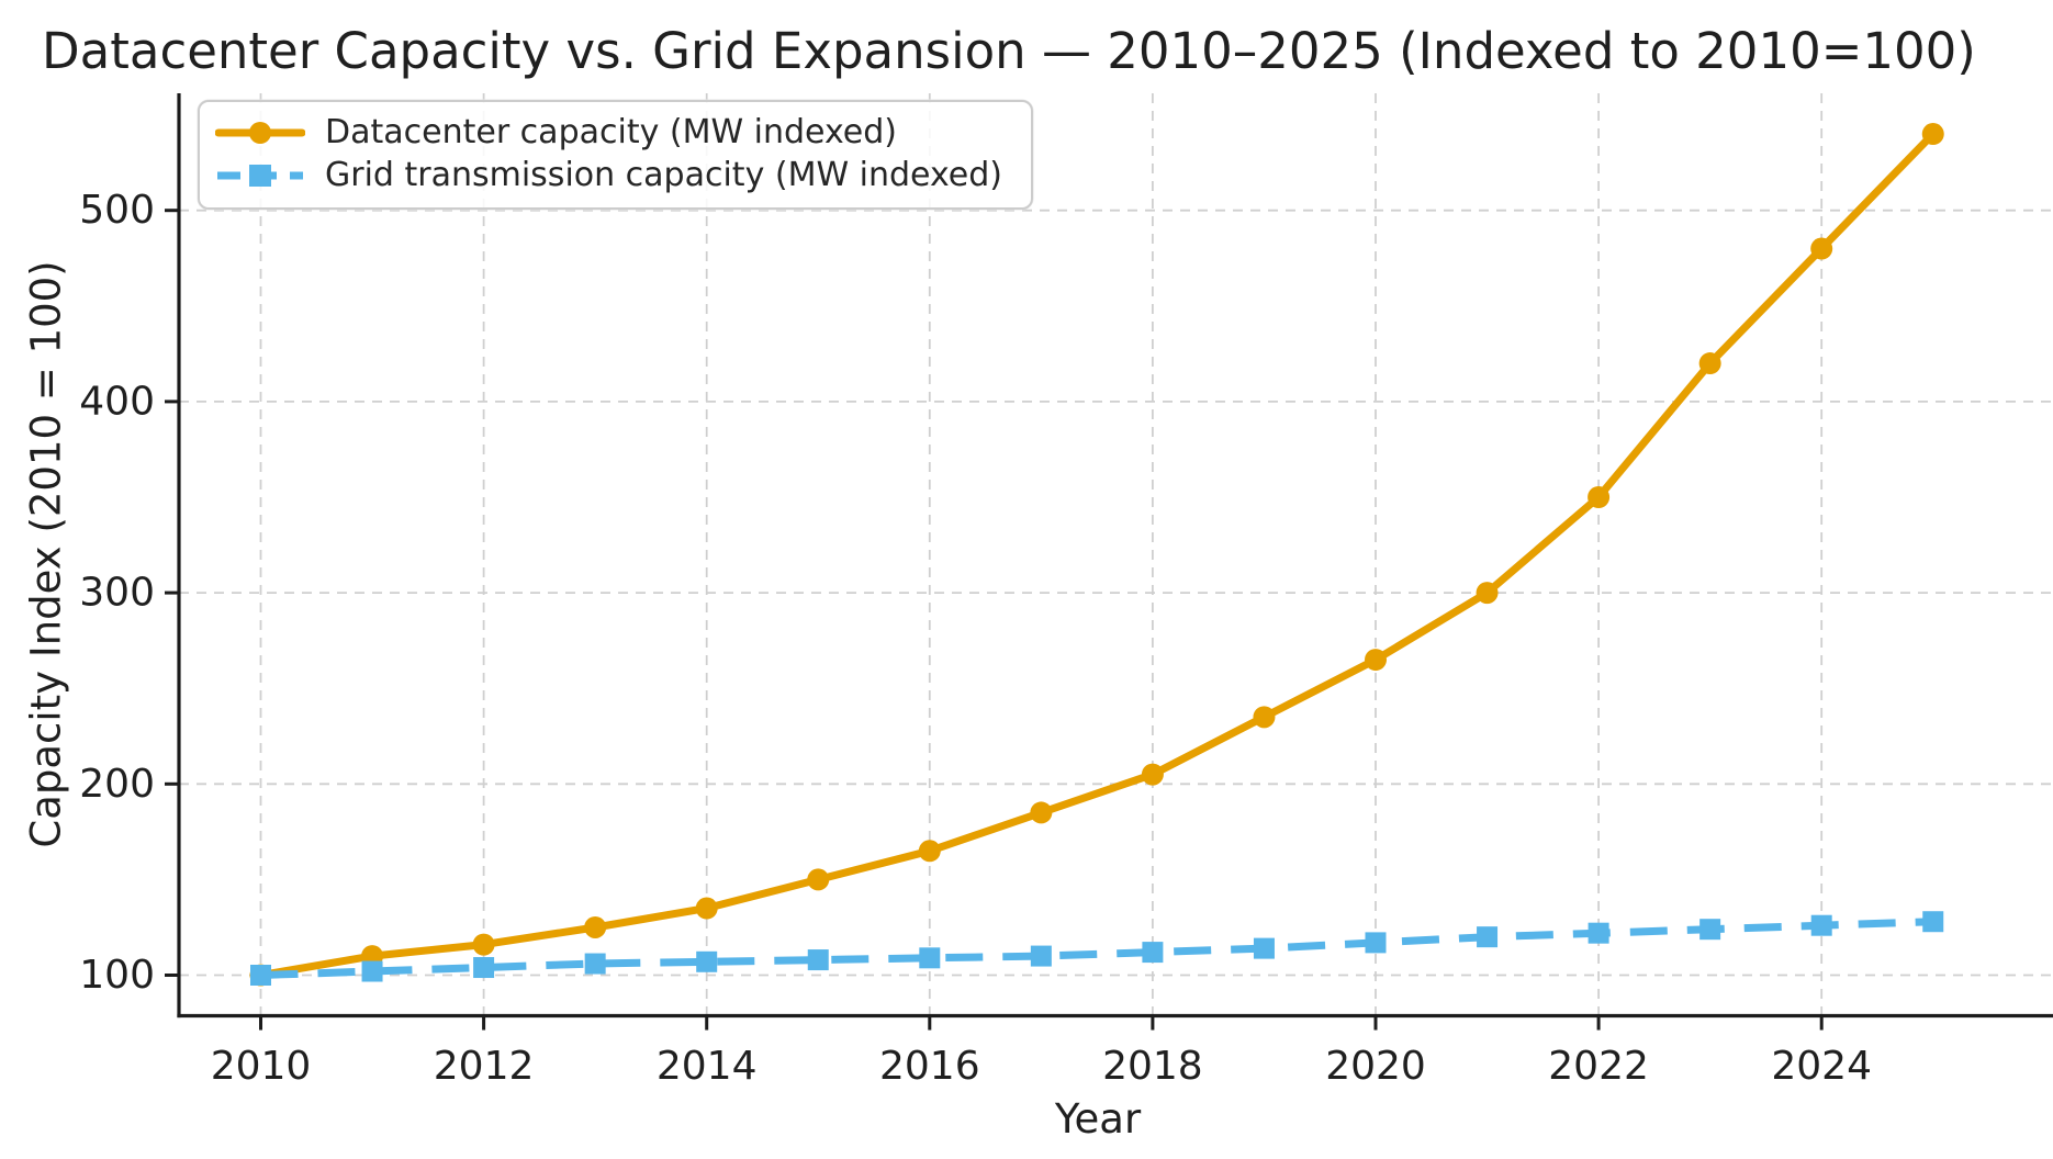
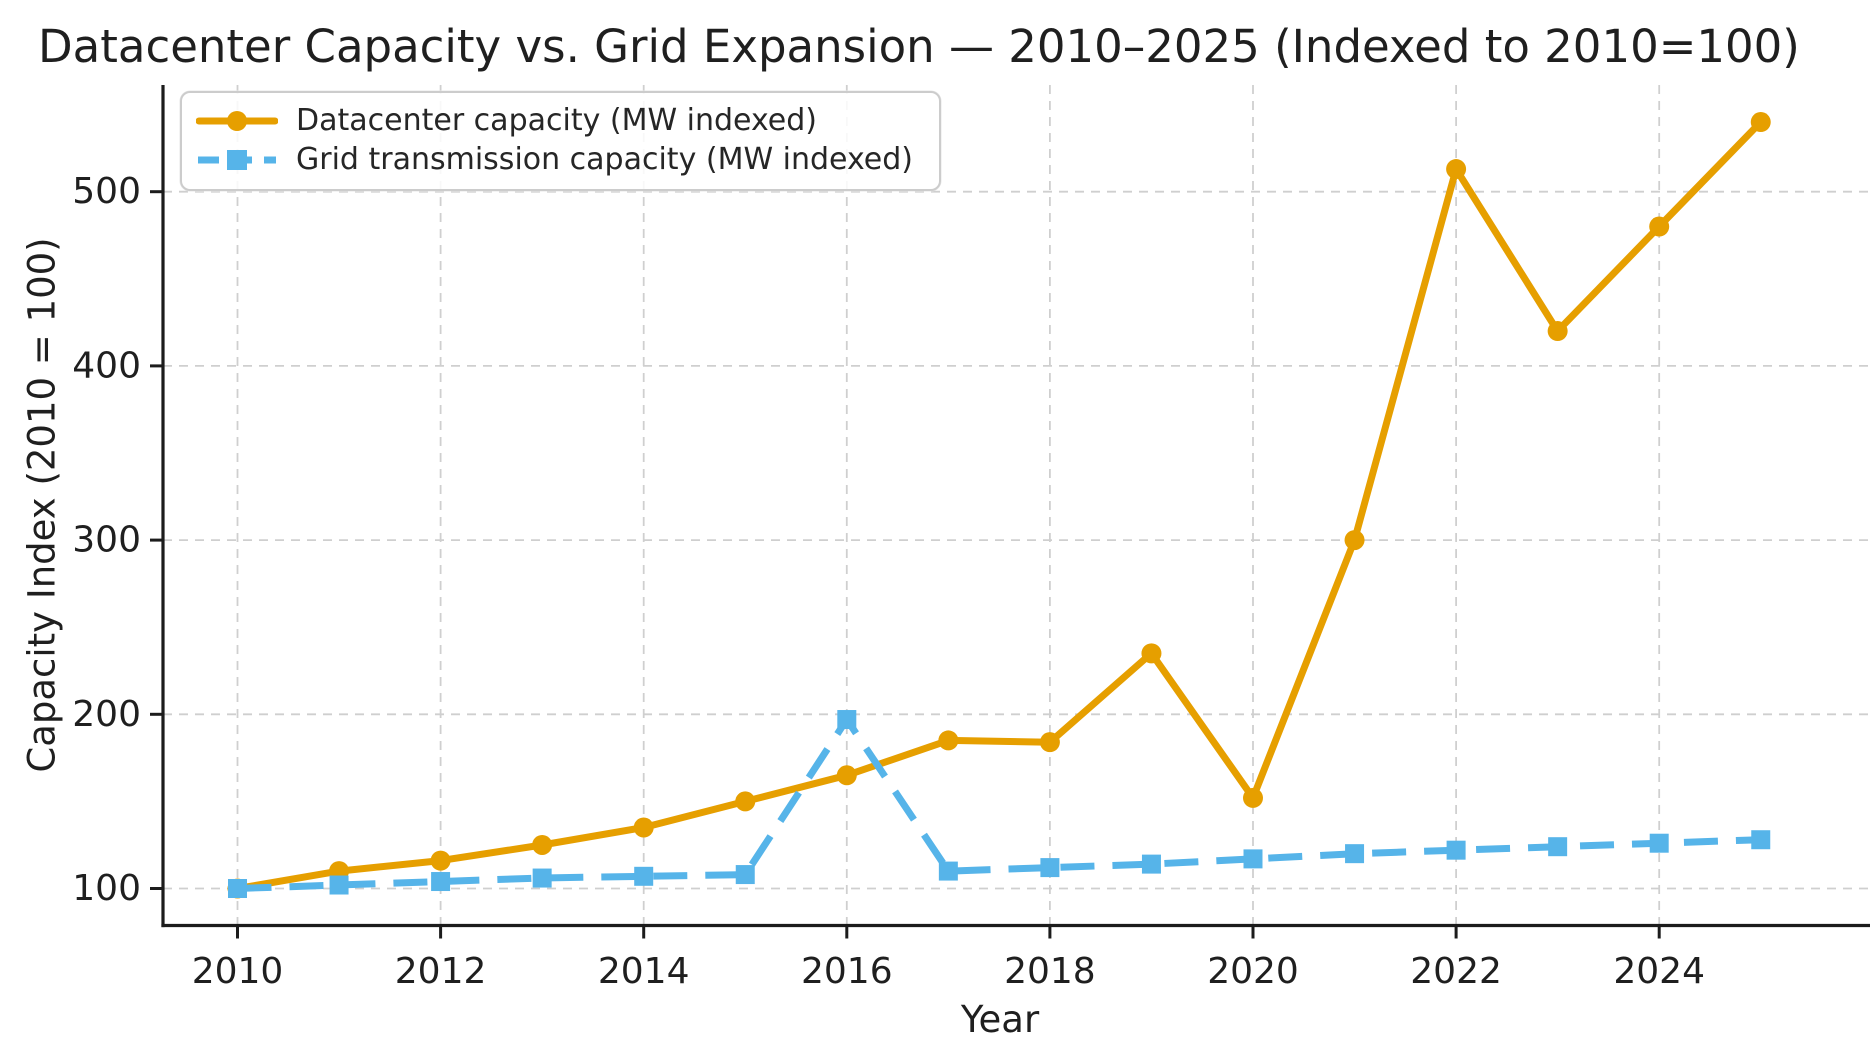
Grid transmission capacity (MW indexed)/2016: 109 -> 197
Datacenter capacity (MW indexed)/2018: 205 -> 184
Datacenter capacity (MW indexed)/2020: 265 -> 152
Datacenter capacity (MW indexed)/2022: 350 -> 513
